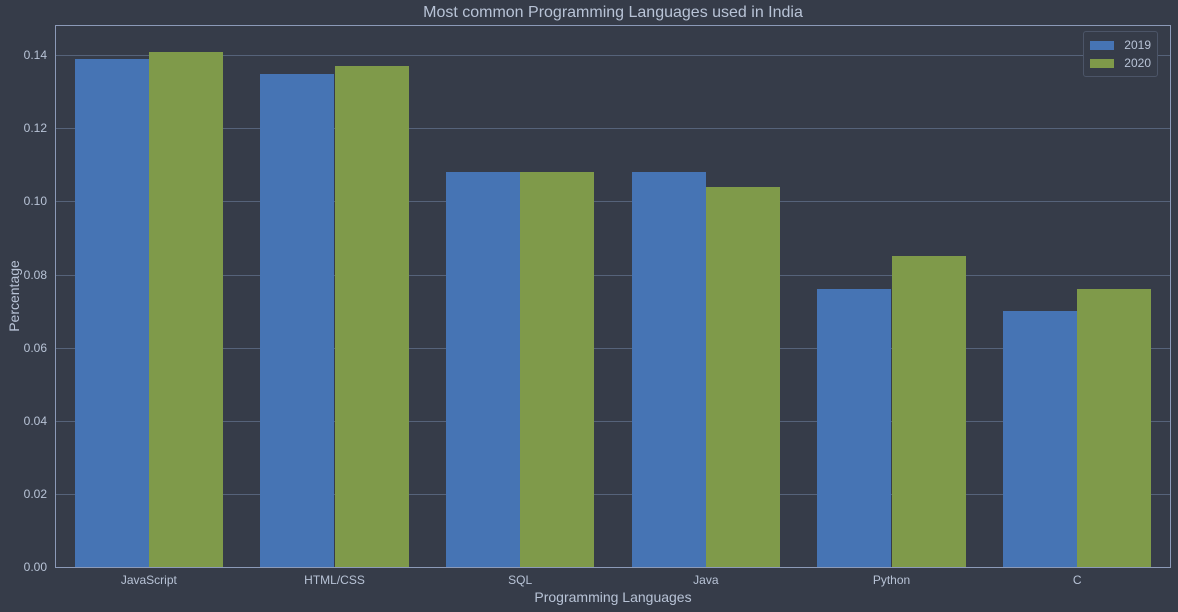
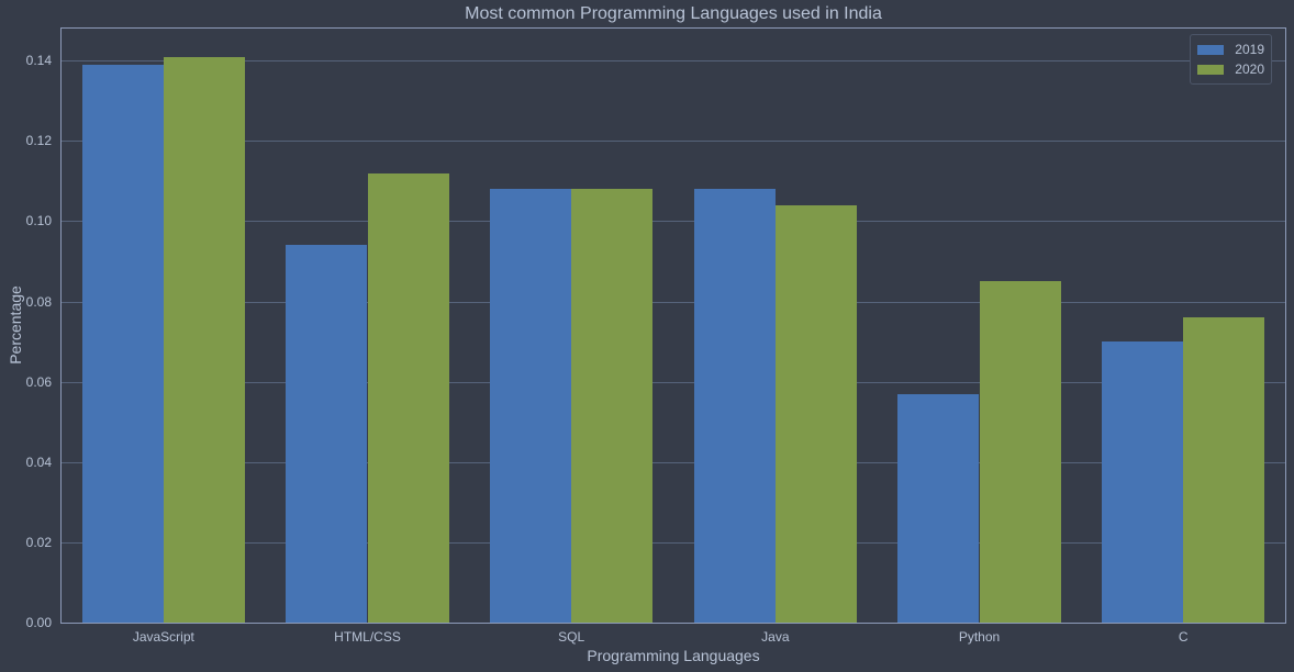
2019/HTML/CSS: 0.135 -> 0.094
2020/HTML/CSS: 0.137 -> 0.112
2019/Python: 0.076 -> 0.057
